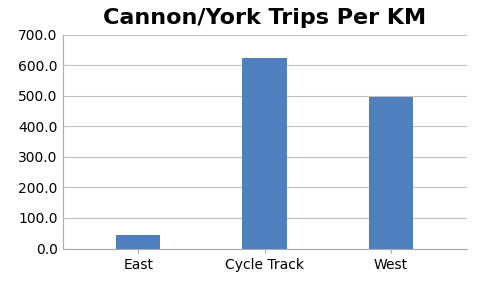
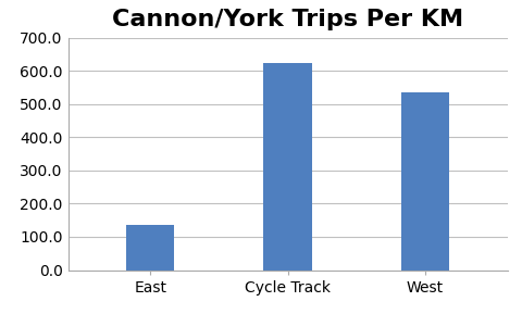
East: 45 -> 137
West: 495 -> 535
